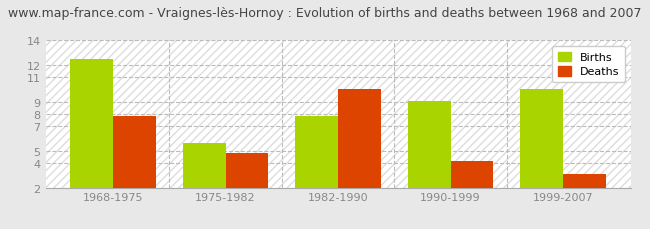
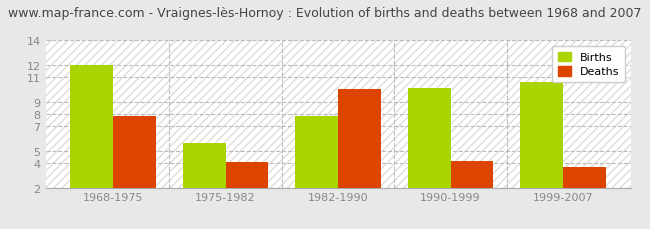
Births/1968-1975: 12.5 -> 12.0
Deaths/1975-1982: 4.8 -> 4.1
Births/1990-1999: 9.1 -> 10.1
Births/1999-2007: 10.0 -> 10.6
Deaths/1999-2007: 3.1 -> 3.7
